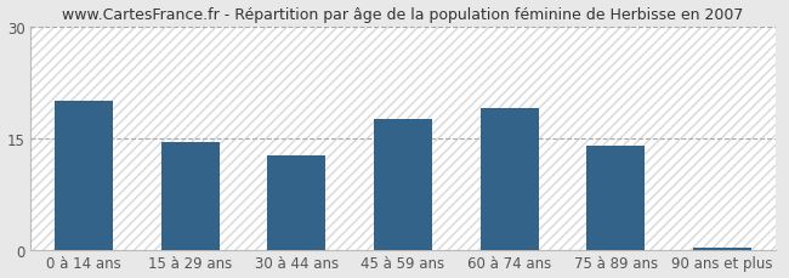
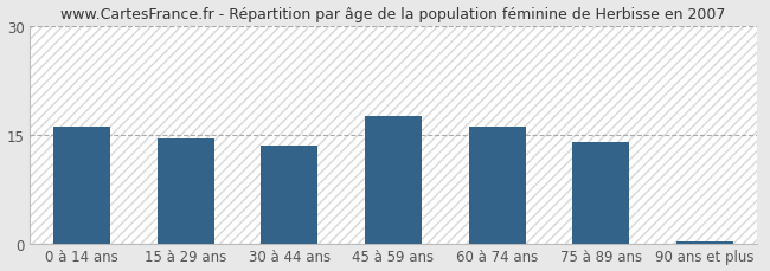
0 à 14 ans: 20.0 -> 16.0
30 à 44 ans: 12.6 -> 13.5
60 à 74 ans: 19.0 -> 16.0
